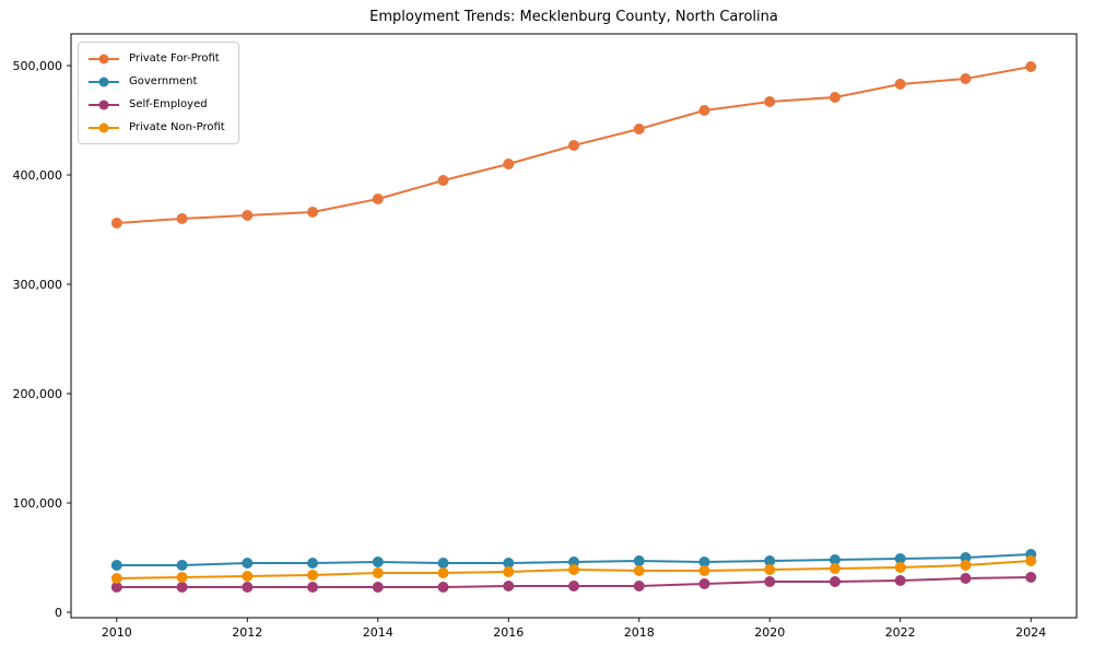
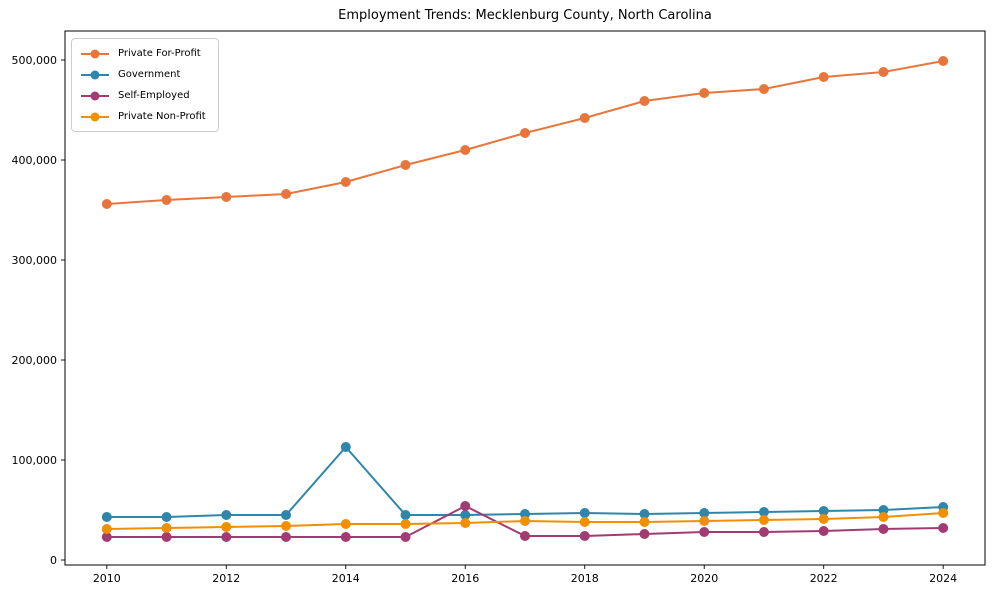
Government/2014: 46000 -> 113000
Self-Employed/2016: 24000 -> 54000
